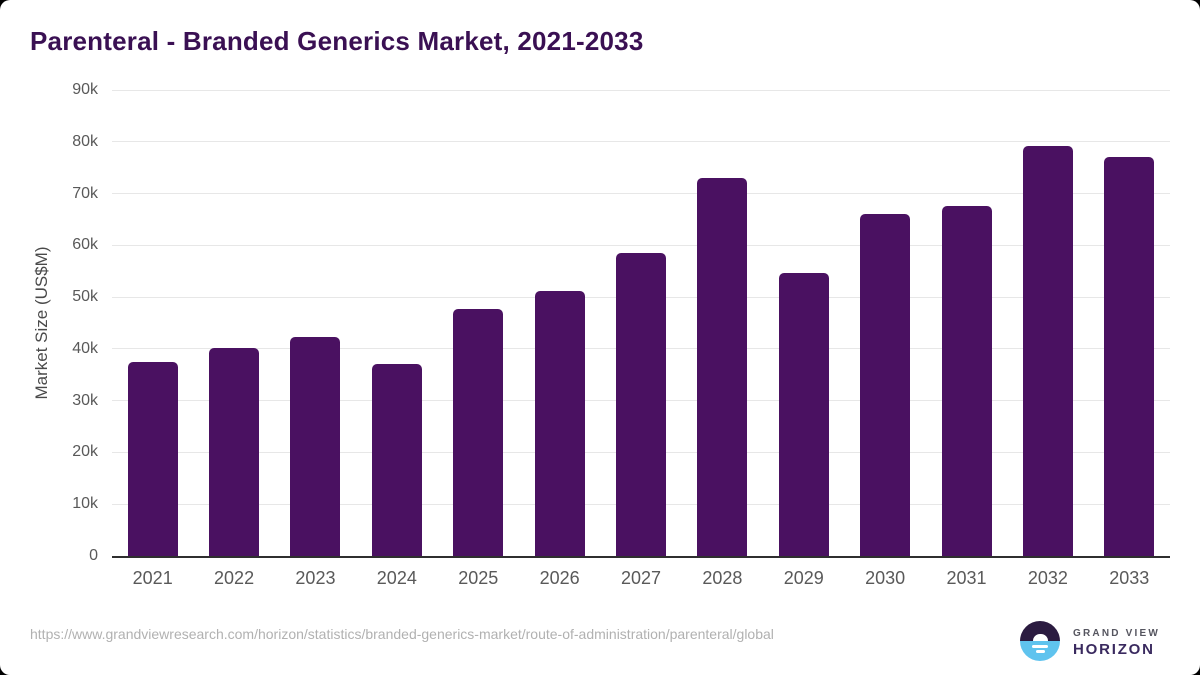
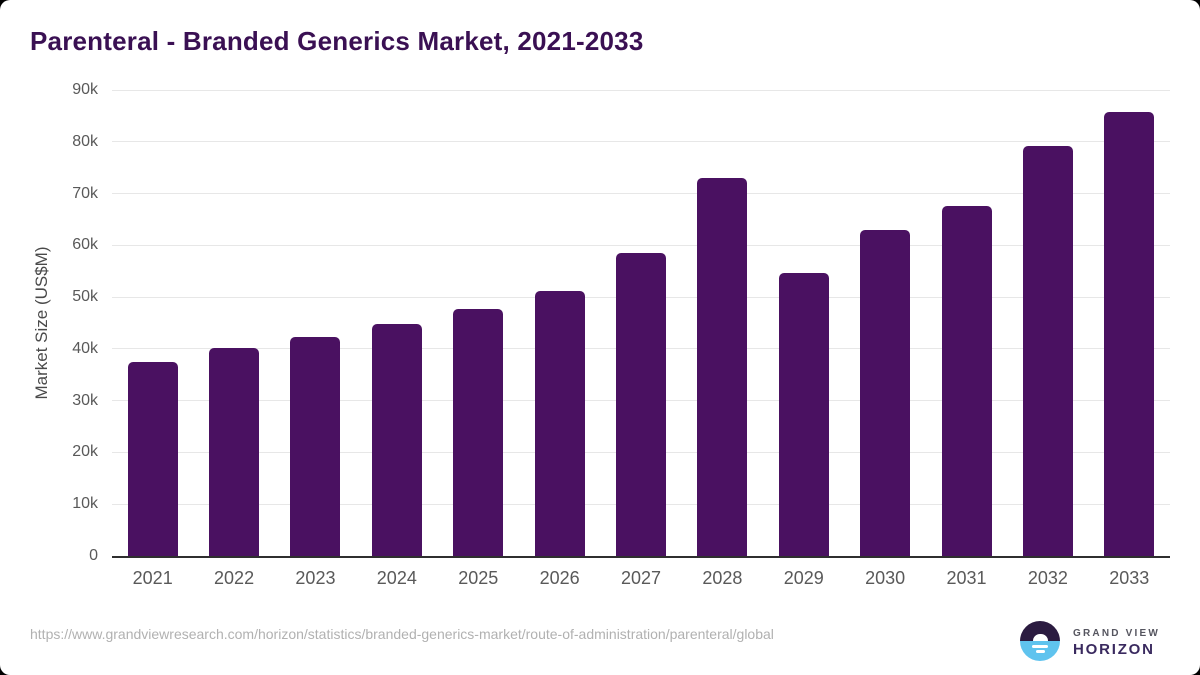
2024: 37k -> 45k
2030: 66k -> 63k
2033: 77k -> 86k
